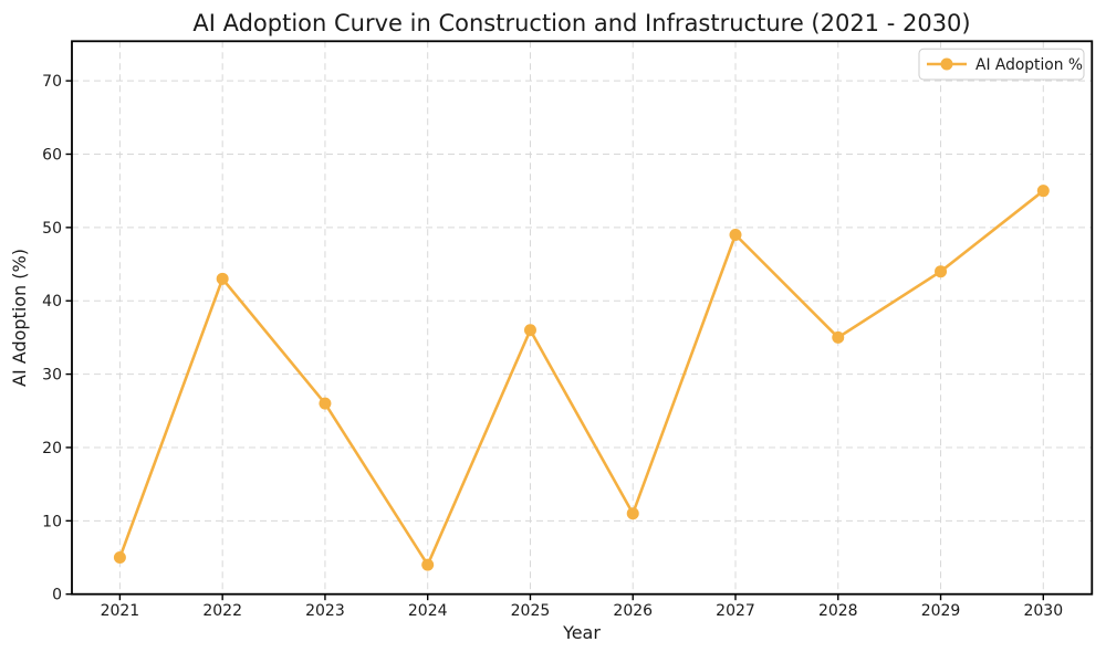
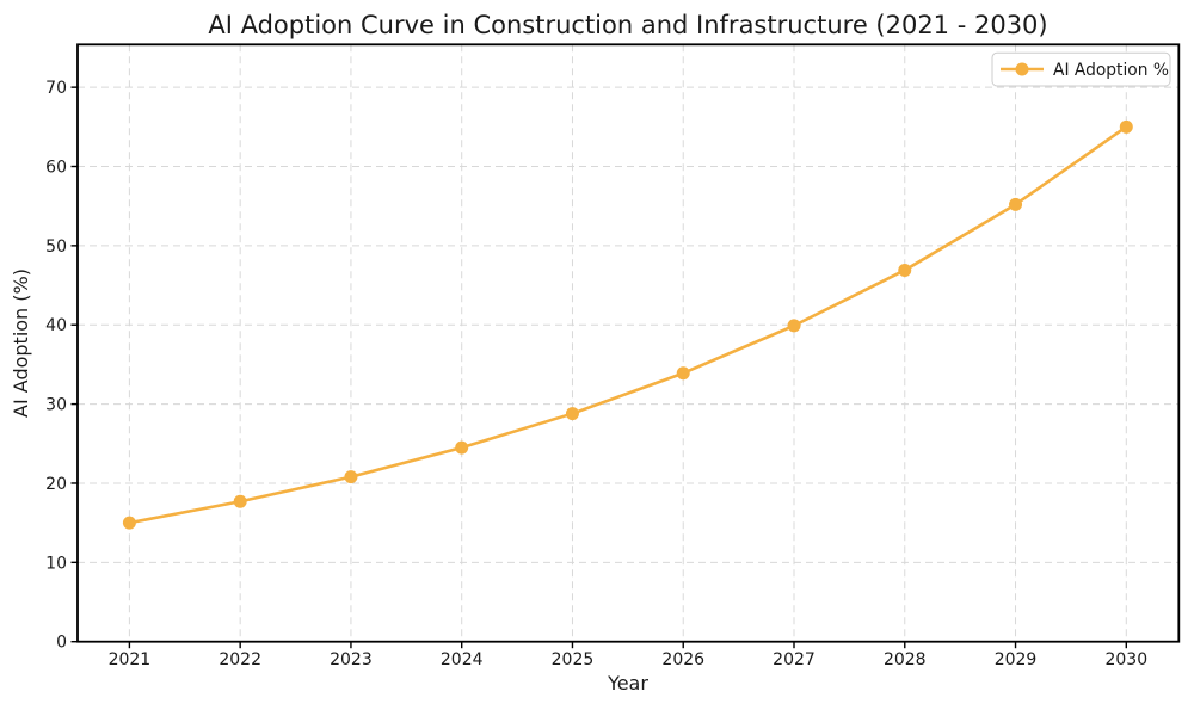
2021: 5 -> 15
2022: 43 -> 18
2023: 26 -> 21
2024: 4 -> 24
2025: 36 -> 29
2026: 11 -> 34
2027: 49 -> 40
2028: 35 -> 47
2029: 44 -> 55
2030: 55 -> 65
